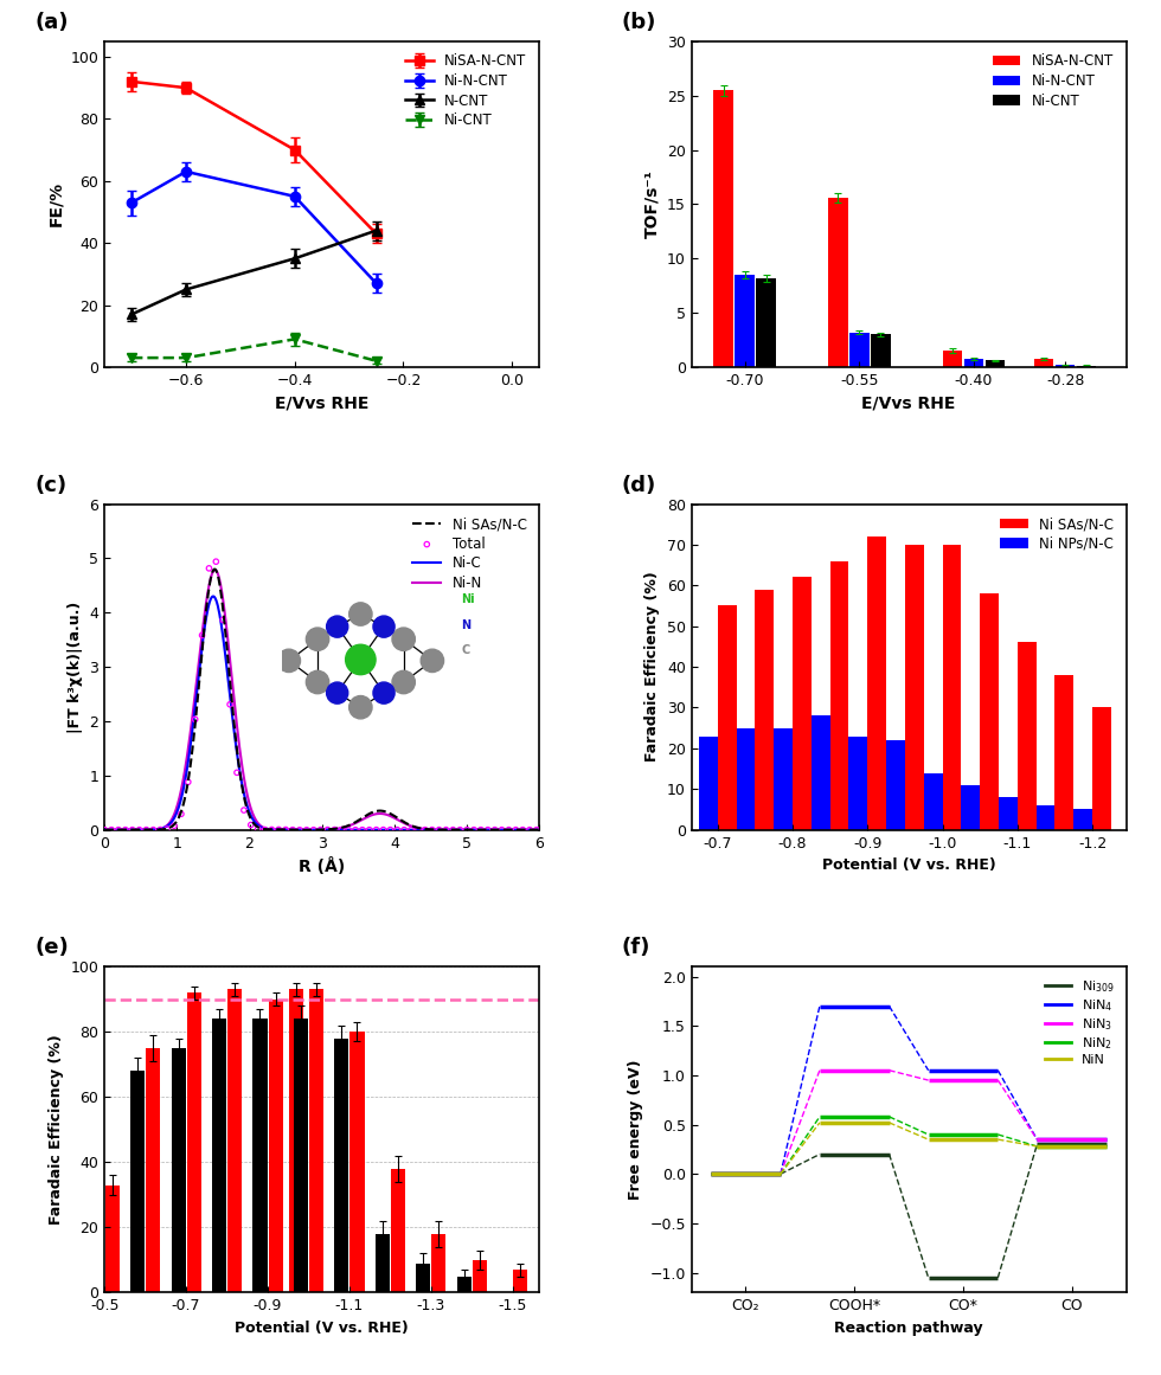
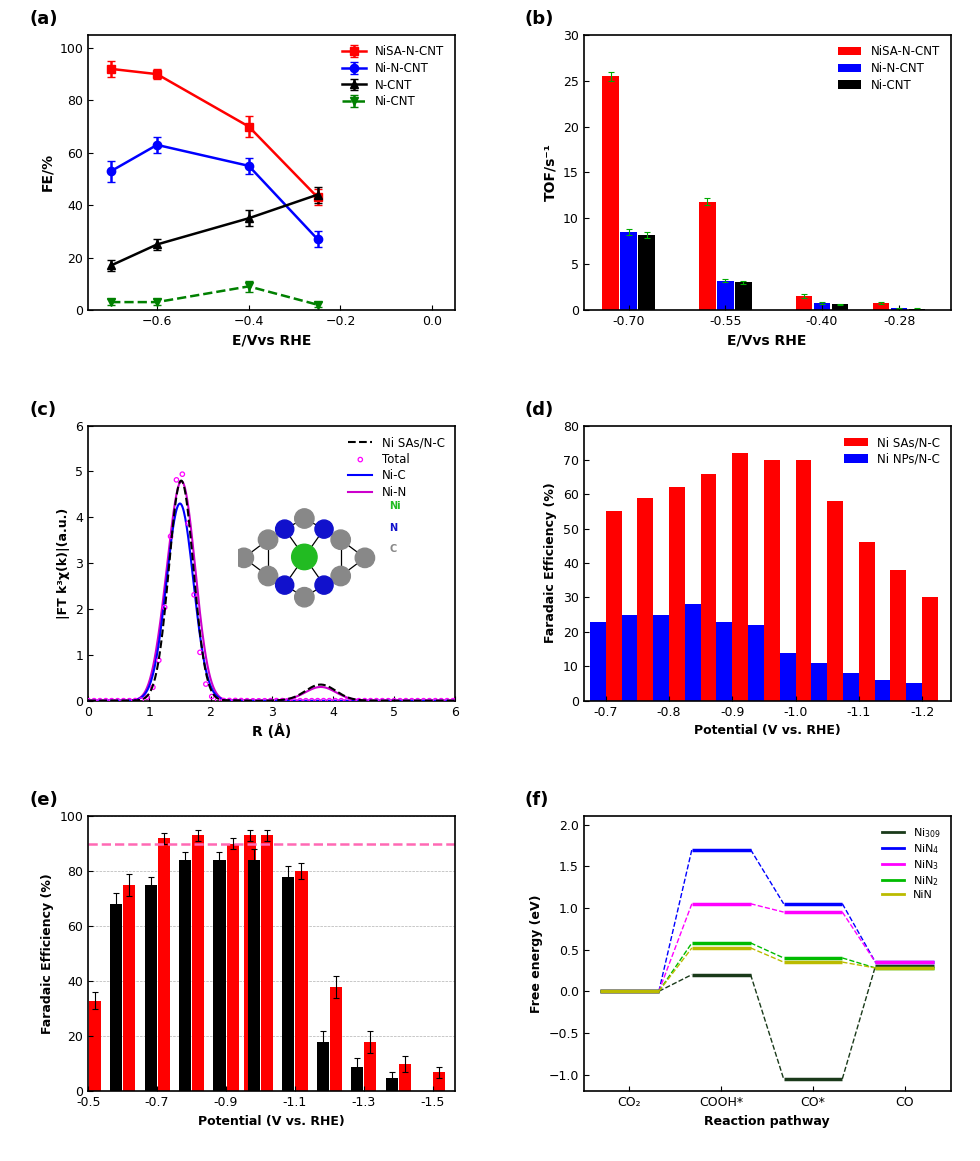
NiSA-N-CNT/-0.55: 15.6 -> 11.8
